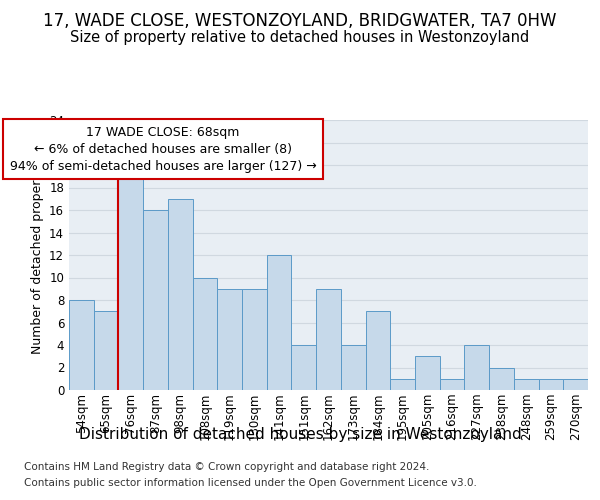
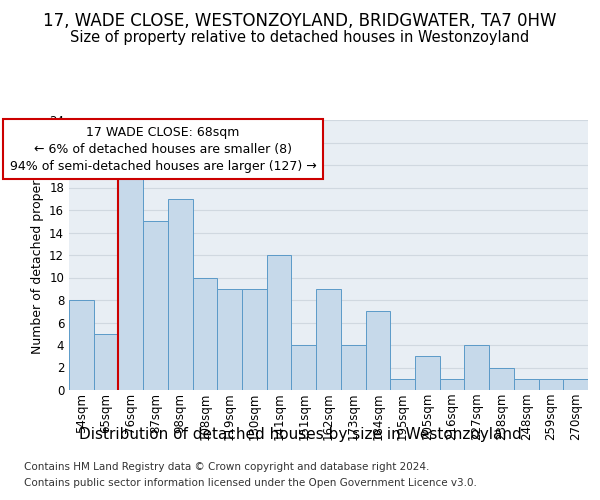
65sqm: 7 -> 5
87sqm: 16 -> 15
